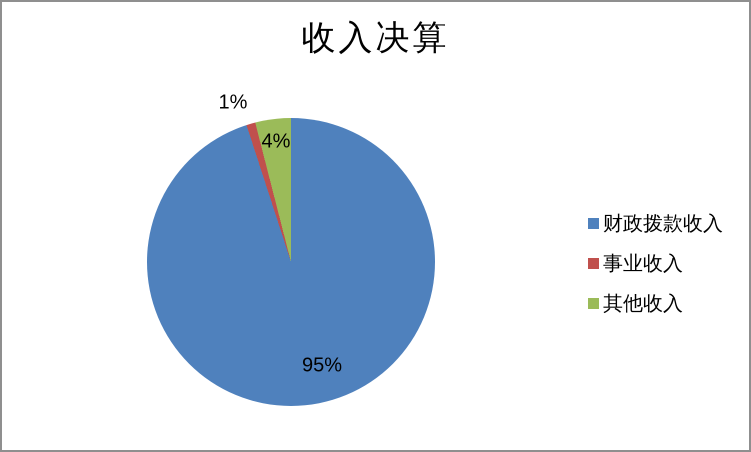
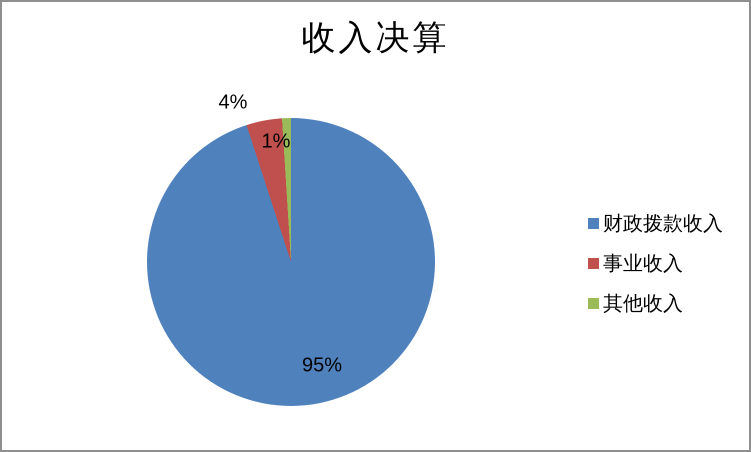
事业收入: 1% -> 4%
其他收入: 4% -> 1%
